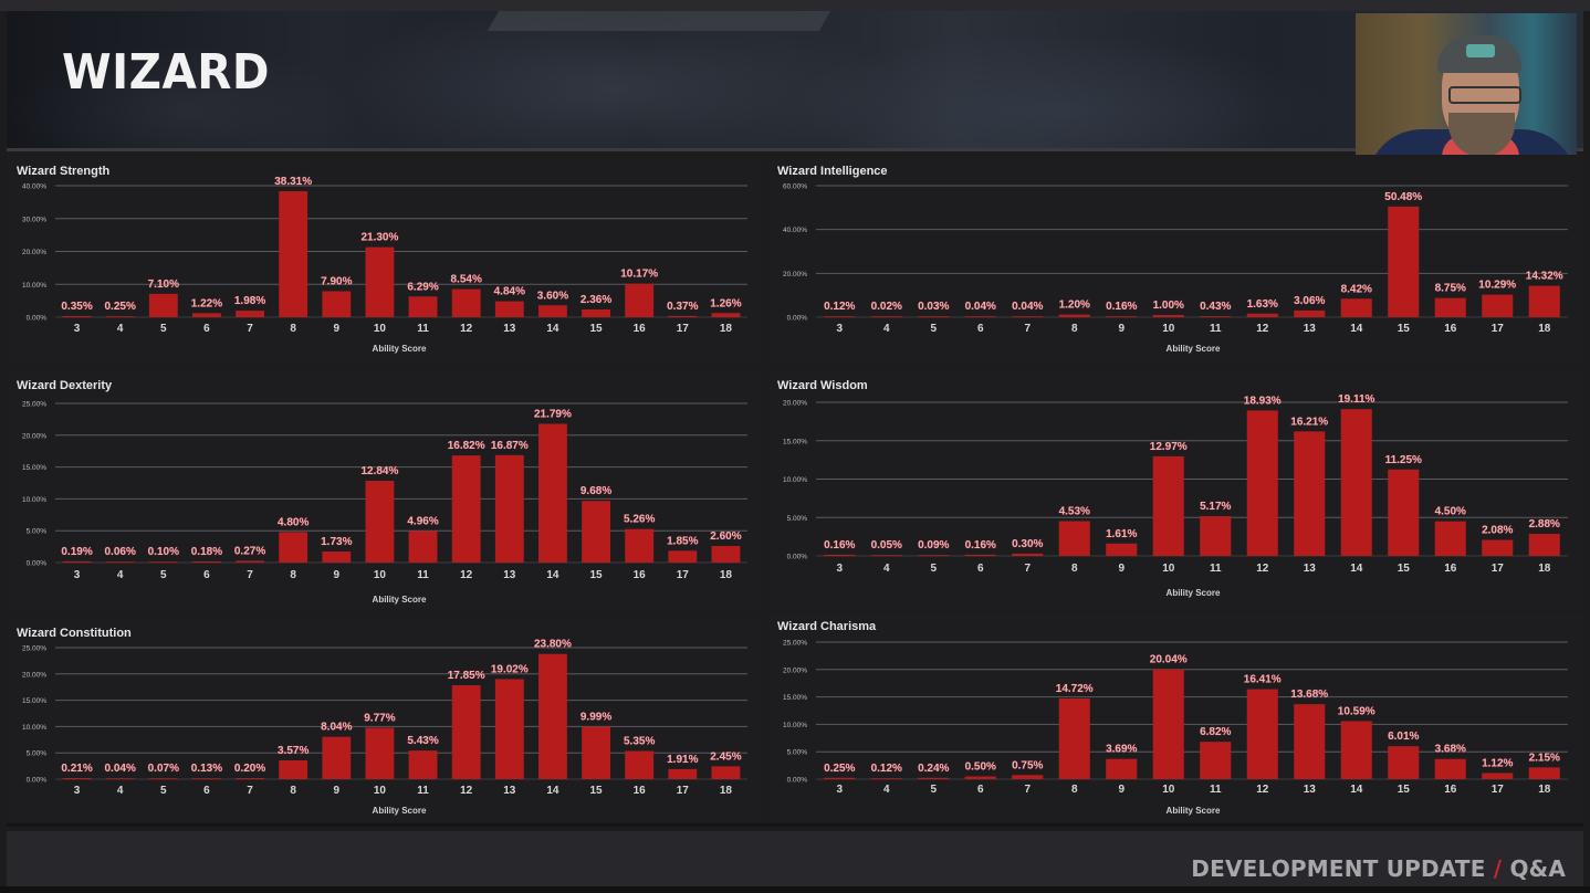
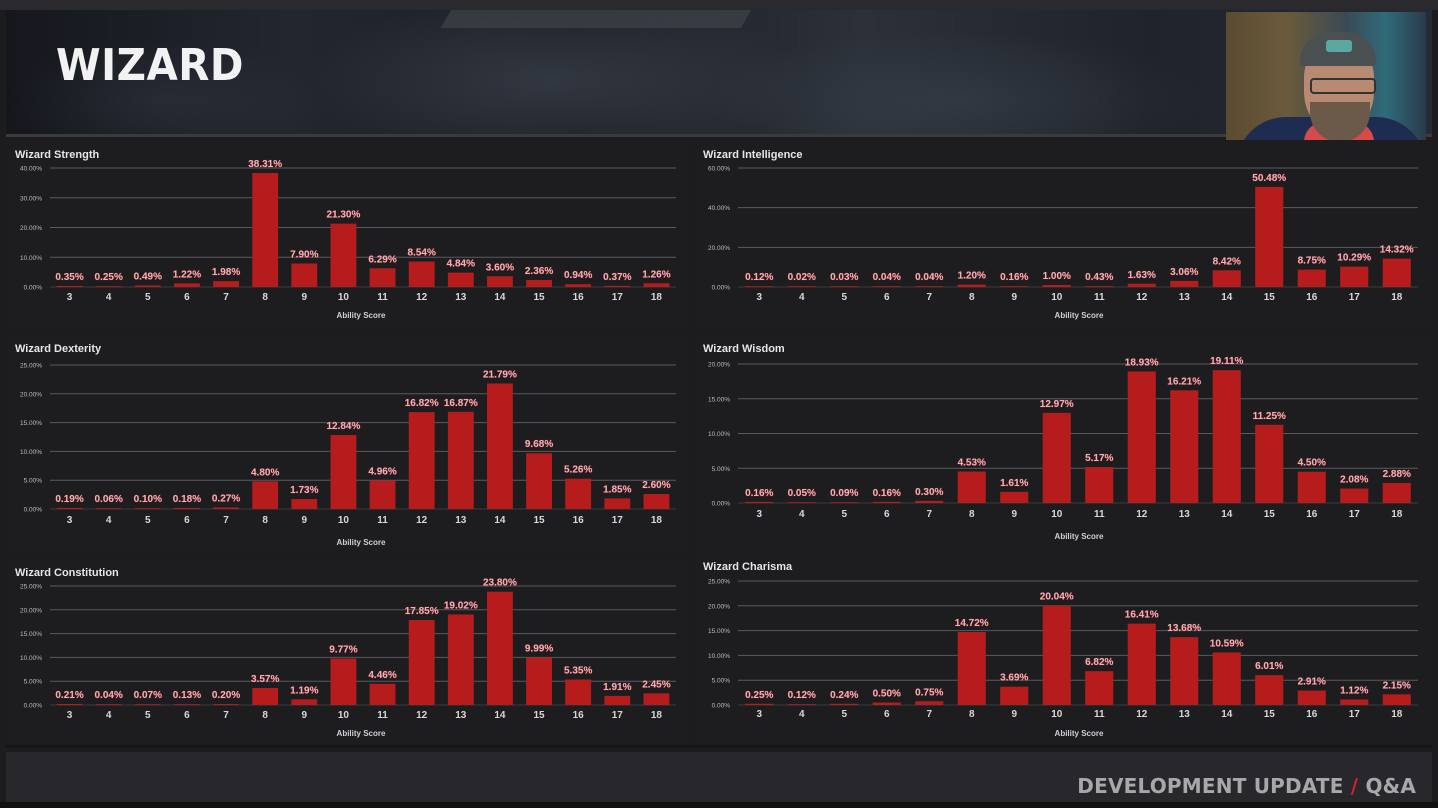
Wizard Strength/5: 7.10% -> 0.49%
Wizard Strength/16: 10.17% -> 0.94%
Wizard Constitution/9: 8.04% -> 1.19%
Wizard Constitution/11: 5.43% -> 4.46%
Wizard Charisma/16: 3.68% -> 2.91%
